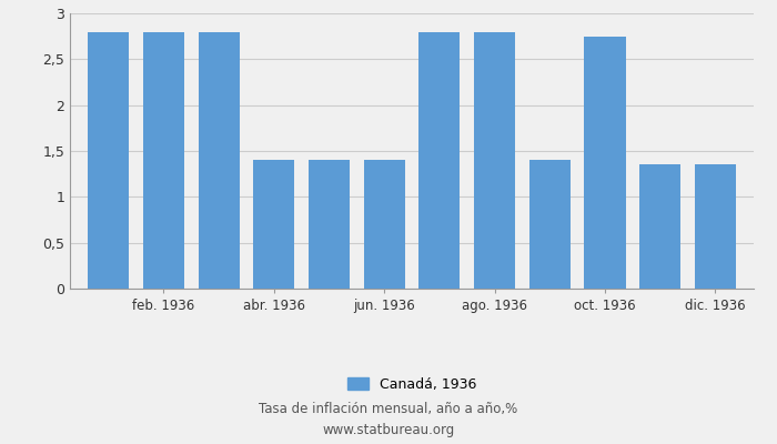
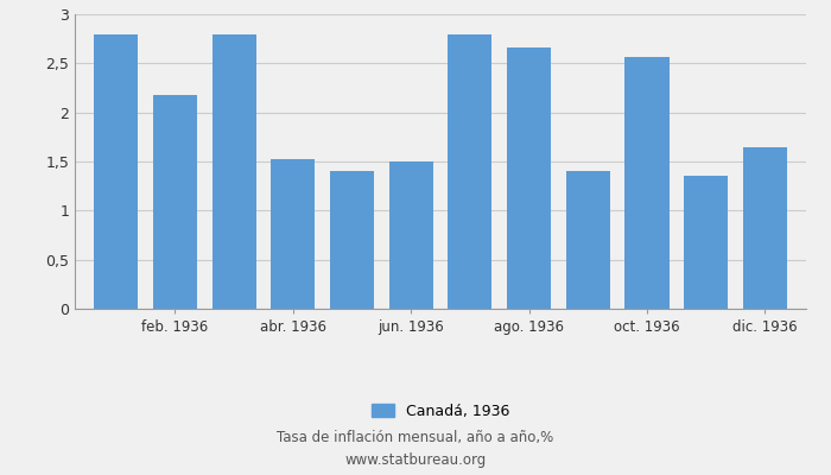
feb. 1936: 2,80 -> 2,18
abr. 1936: 1,40 -> 1,52
jun. 1936: 1,40 -> 1,50
ago. 1936: 2,80 -> 2,66
oct. 1936: 2,75 -> 2,56
dic. 1936: 1,36 -> 1,64
